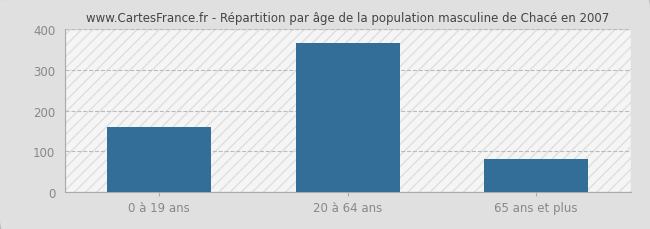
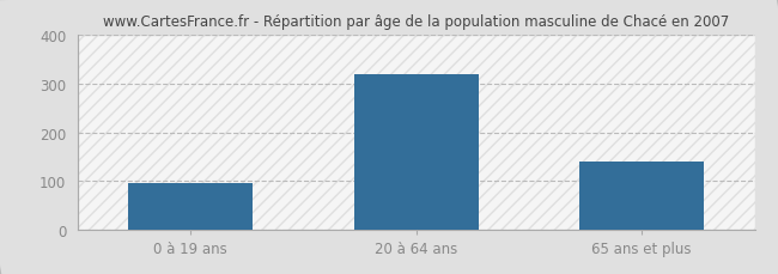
0 à 19 ans: 160 -> 95
20 à 64 ans: 365 -> 320
65 ans et plus: 82 -> 140
